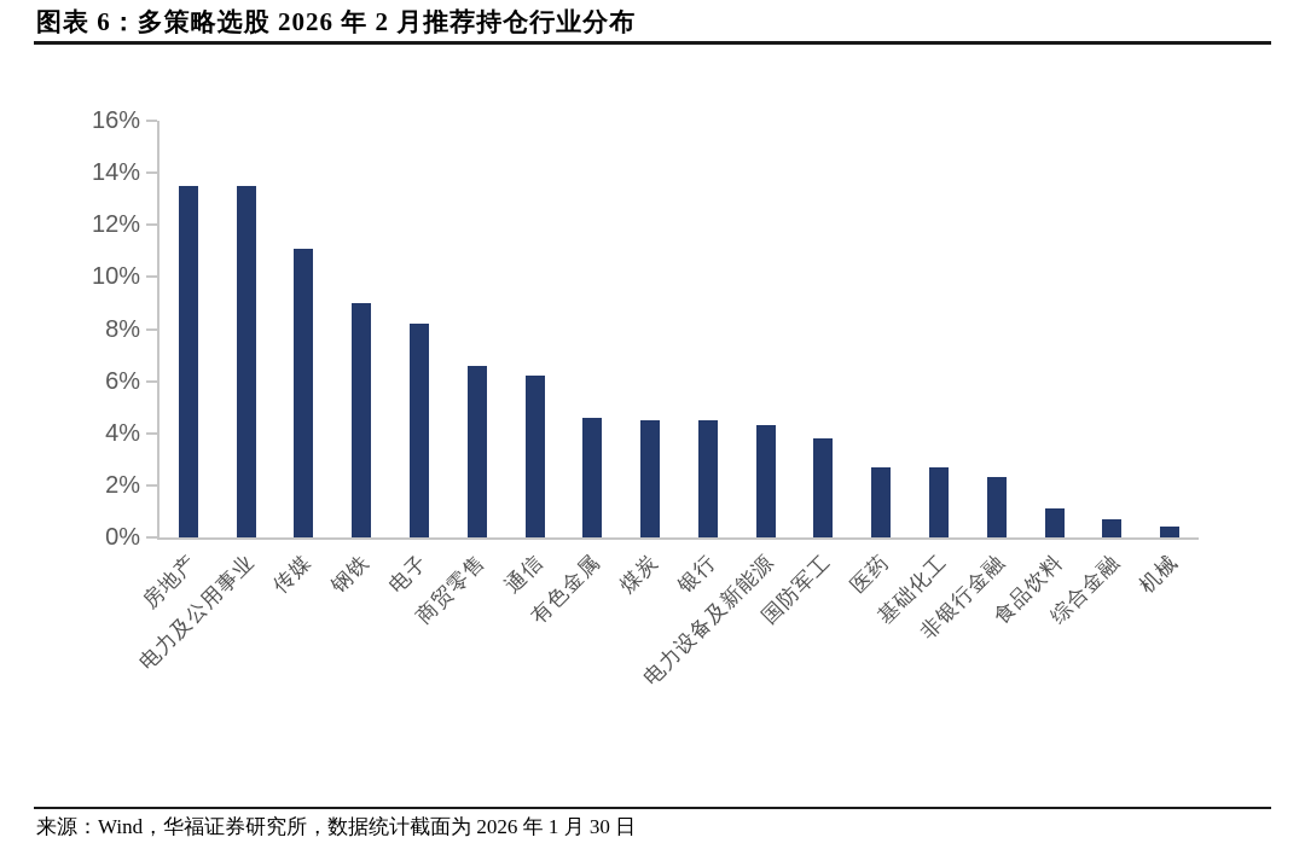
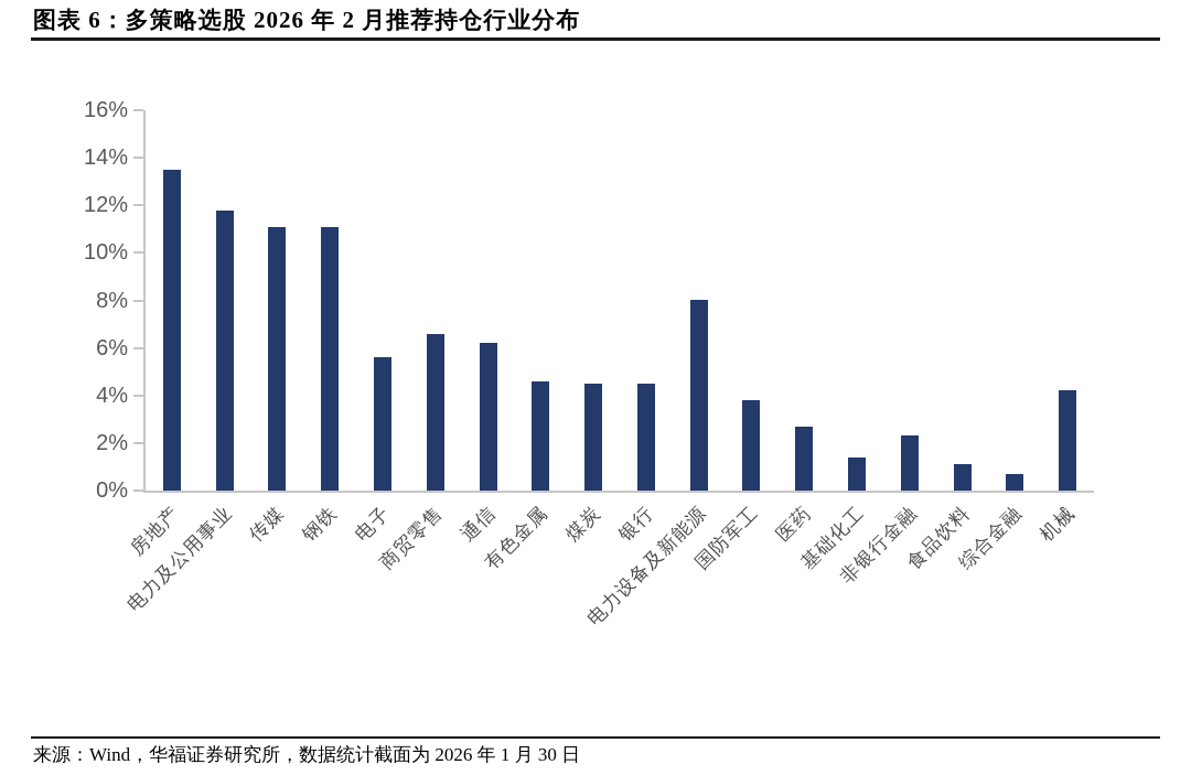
电力及公用事业: 13.5% -> 11.8%
钢铁: 9.0% -> 11.1%
电子: 8.2% -> 5.6%
电力设备及新能源: 4.3% -> 8.0%
基础化工: 2.7% -> 1.4%
机械: 0.4% -> 4.2%
